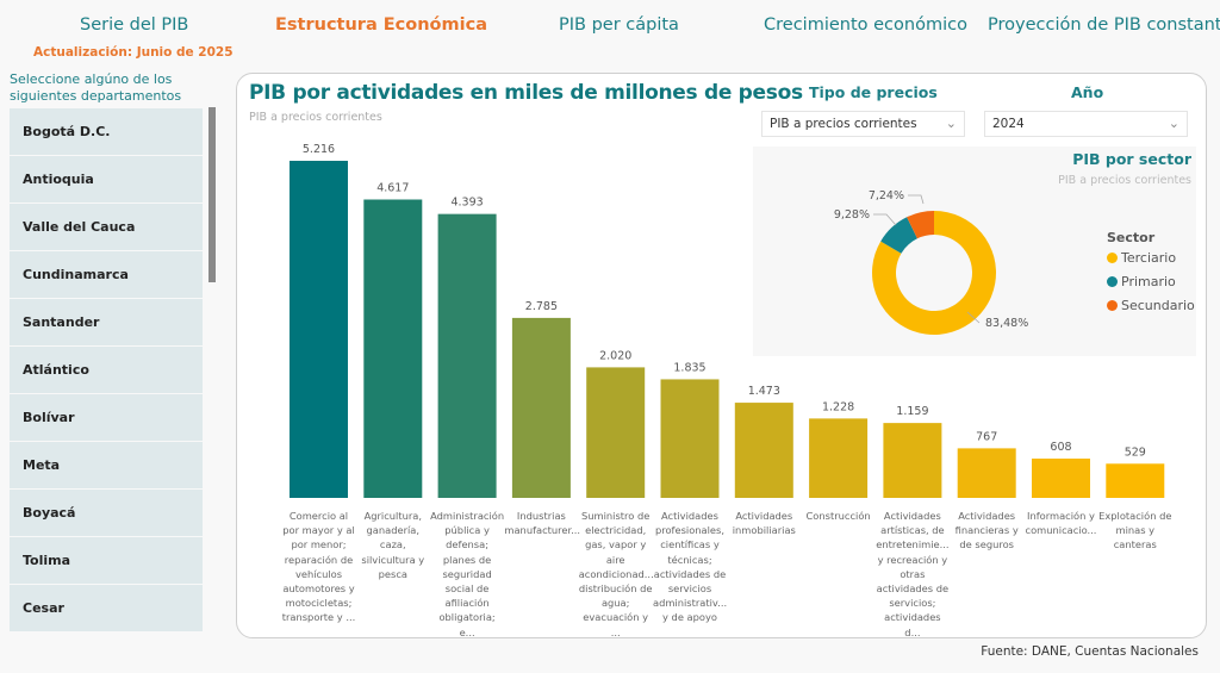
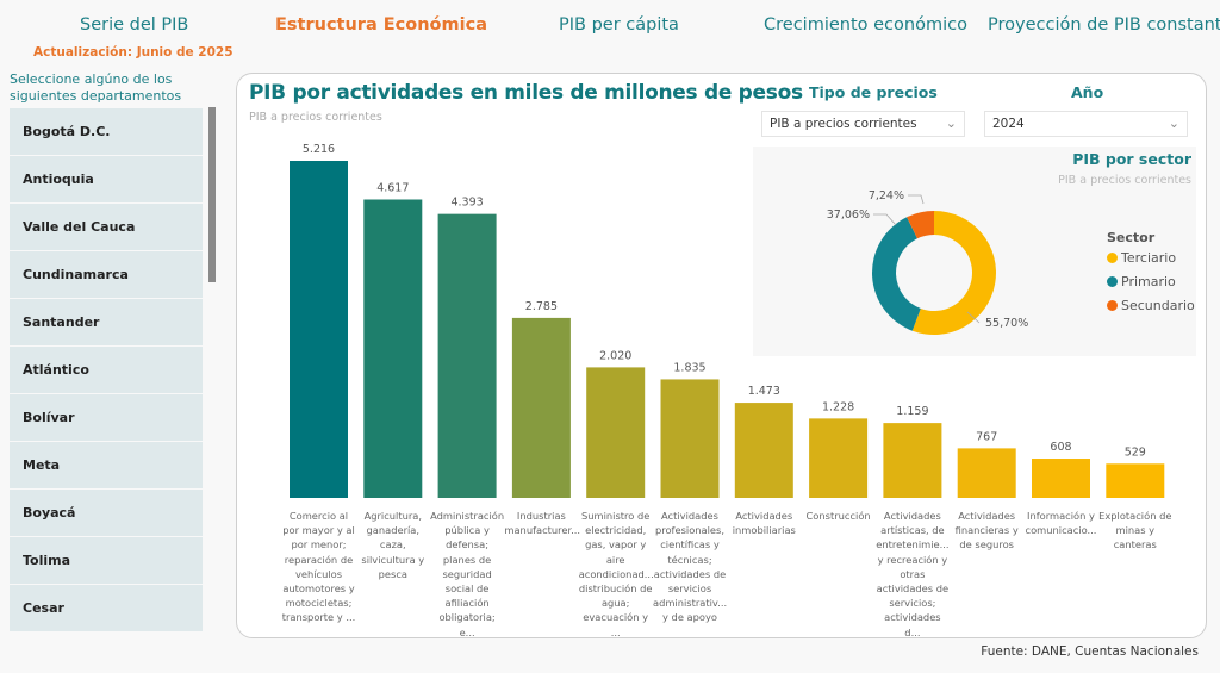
PIB por sector/Terciario: 83,48% -> 55,70%
PIB por sector/Primario: 9,28% -> 37,06%
